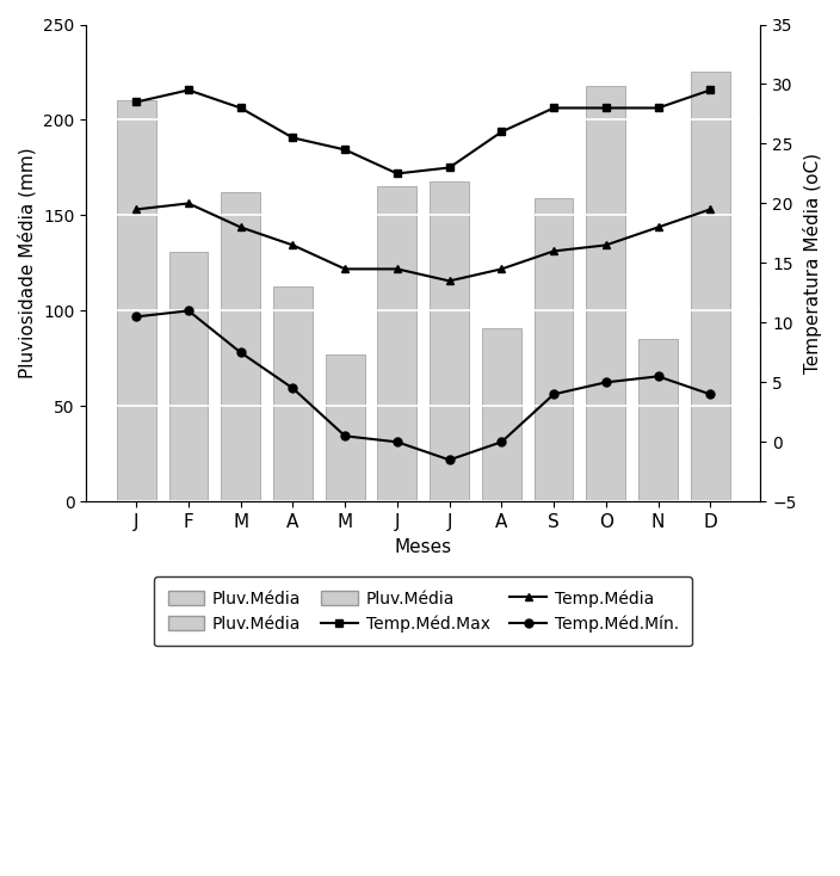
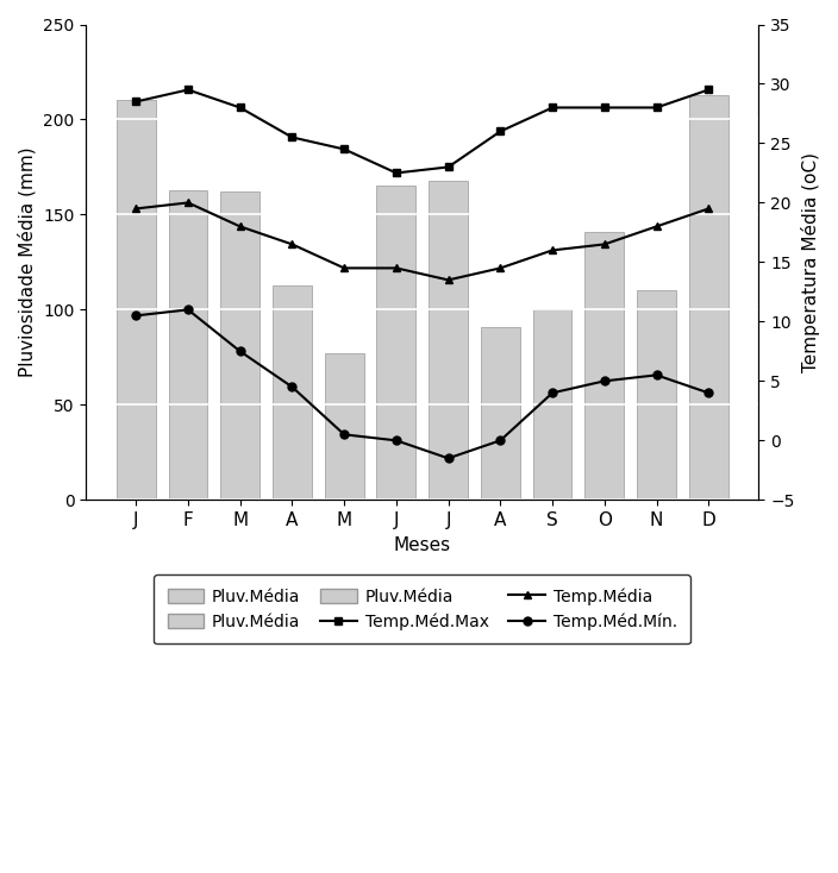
Pluv.Média/F: 131 -> 163
Pluv.Média/S: 159 -> 100
Pluv.Média/O: 218 -> 141
Pluv.Média/N: 85 -> 110
Pluv.Média/D: 225 -> 213
